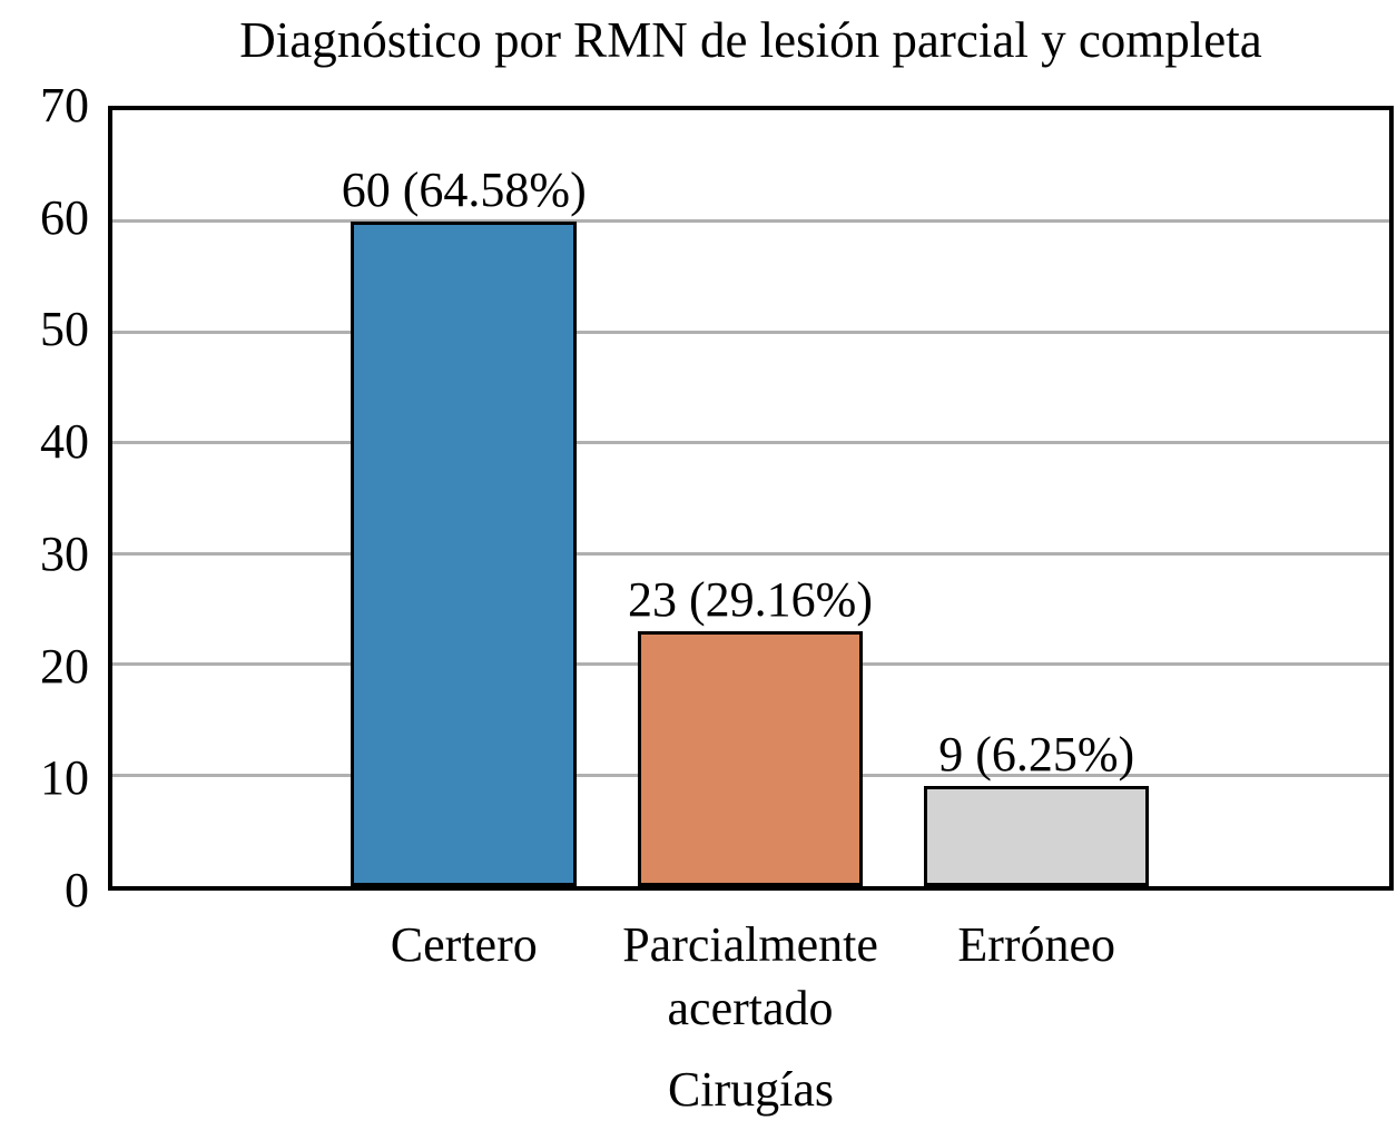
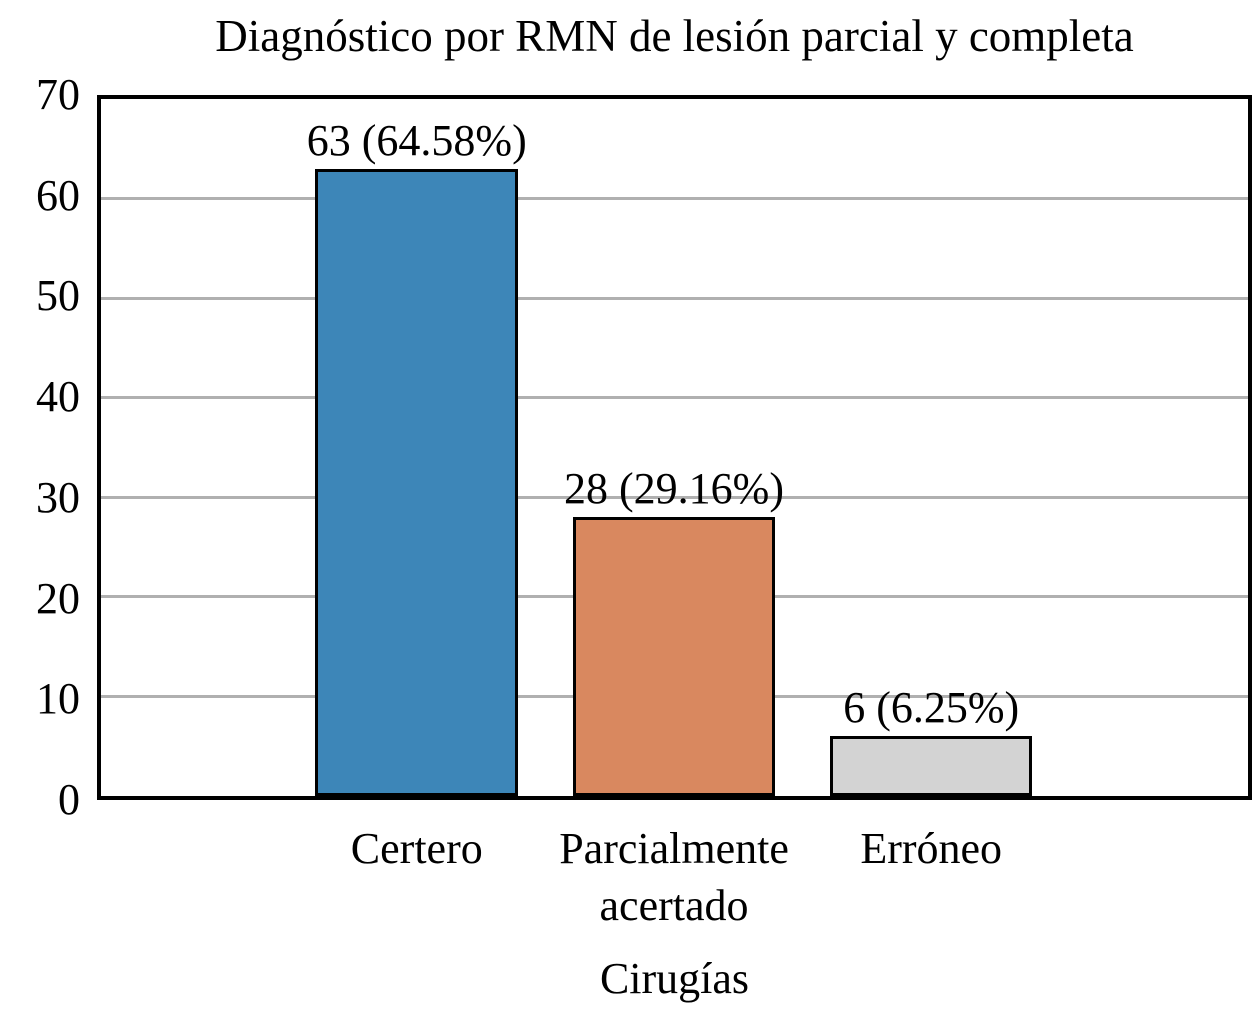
Certero: 60 -> 63
Parcialmente acertado: 23 -> 28
Erróneo: 9 -> 6
